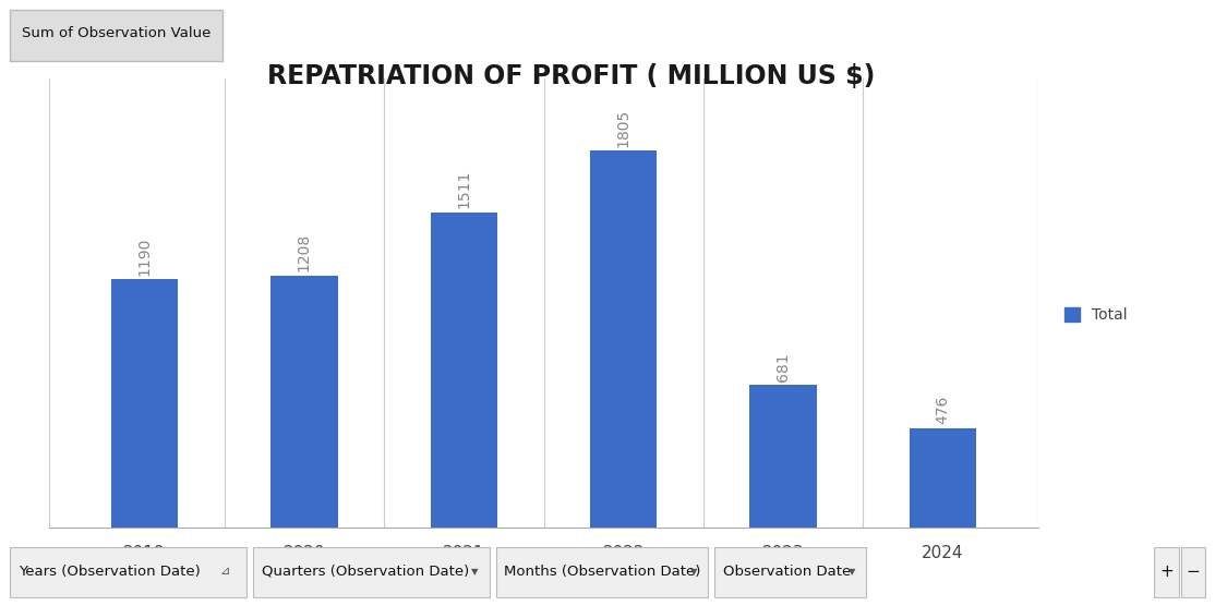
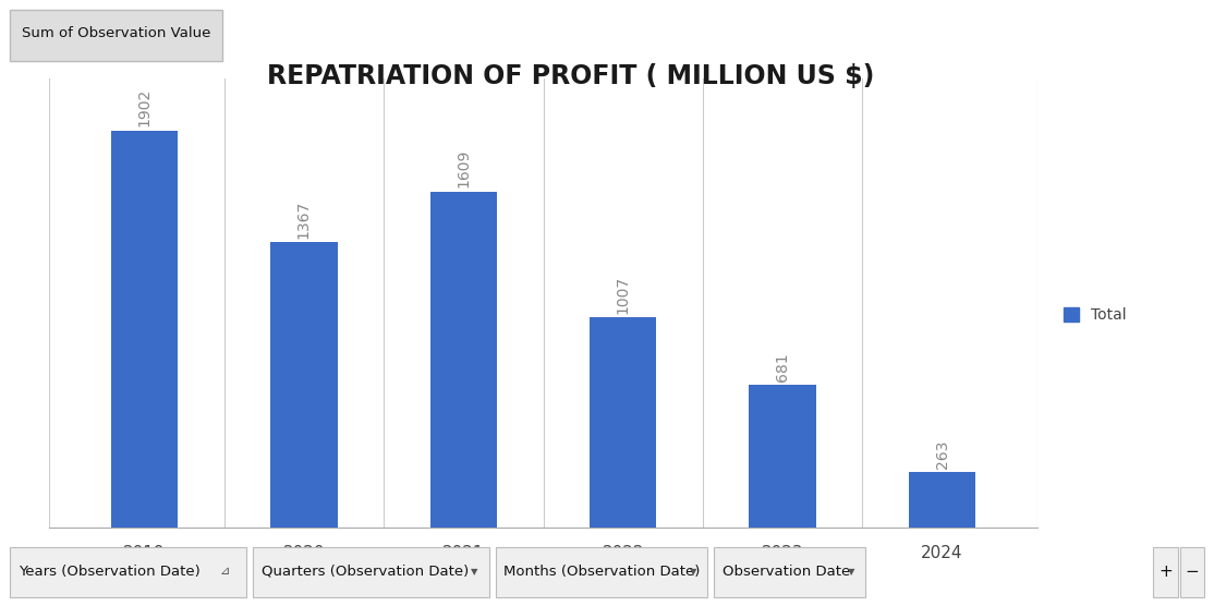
2019: 1190 -> 1902
2020: 1208 -> 1367
2021: 1511 -> 1609
2022: 1805 -> 1007
2024: 476 -> 263
